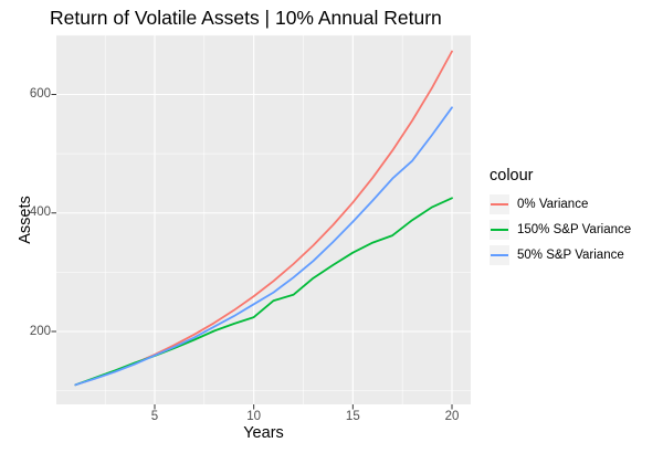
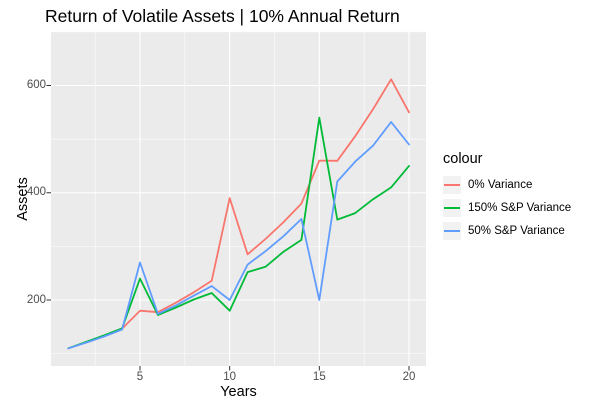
0% Variance/5: 160 -> 180
150% S&P Variance/5: 160 -> 240
50% S&P Variance/5: 160 -> 270
0% Variance/10: 260 -> 390
150% S&P Variance/10: 220 -> 180
50% S&P Variance/10: 250 -> 200
0% Variance/15: 420 -> 460
150% S&P Variance/15: 330 -> 540
50% S&P Variance/15: 380 -> 200
0% Variance/20: 670 -> 550
150% S&P Variance/20: 420 -> 450
50% S&P Variance/20: 580 -> 490
